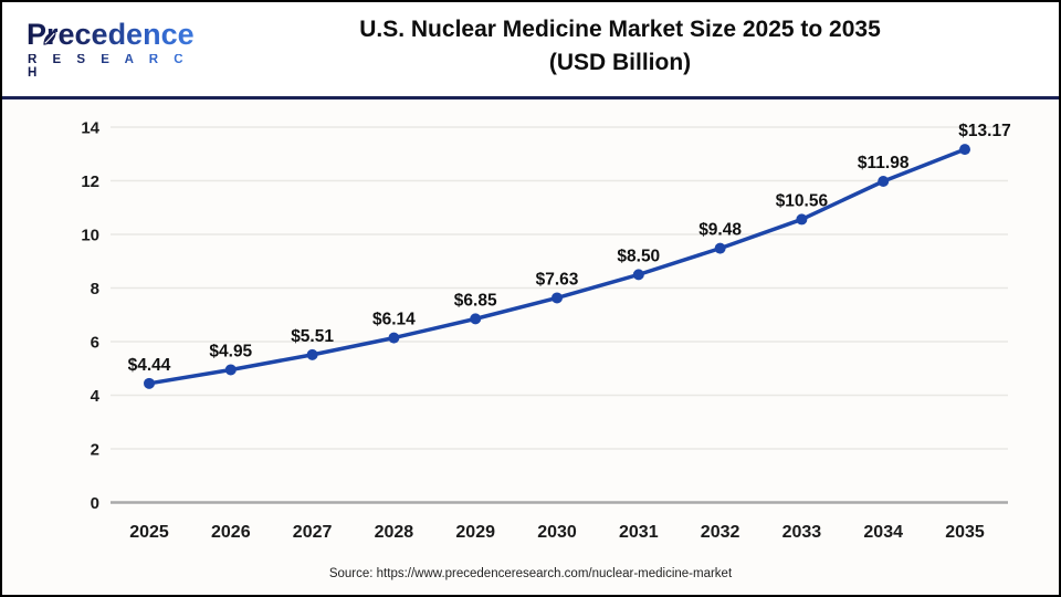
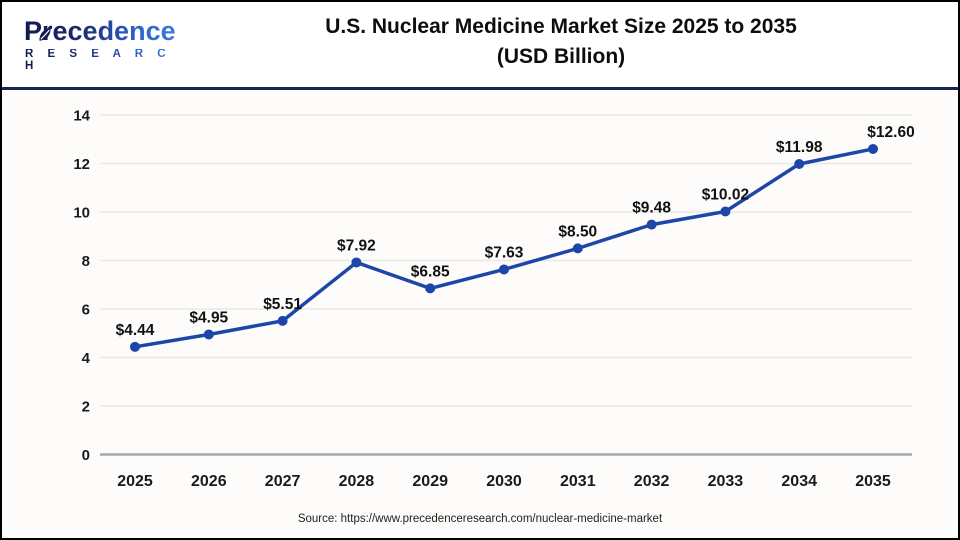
2028: $6.14 -> $7.92
2033: $10.56 -> $10.02
2035: $13.17 -> $12.60
